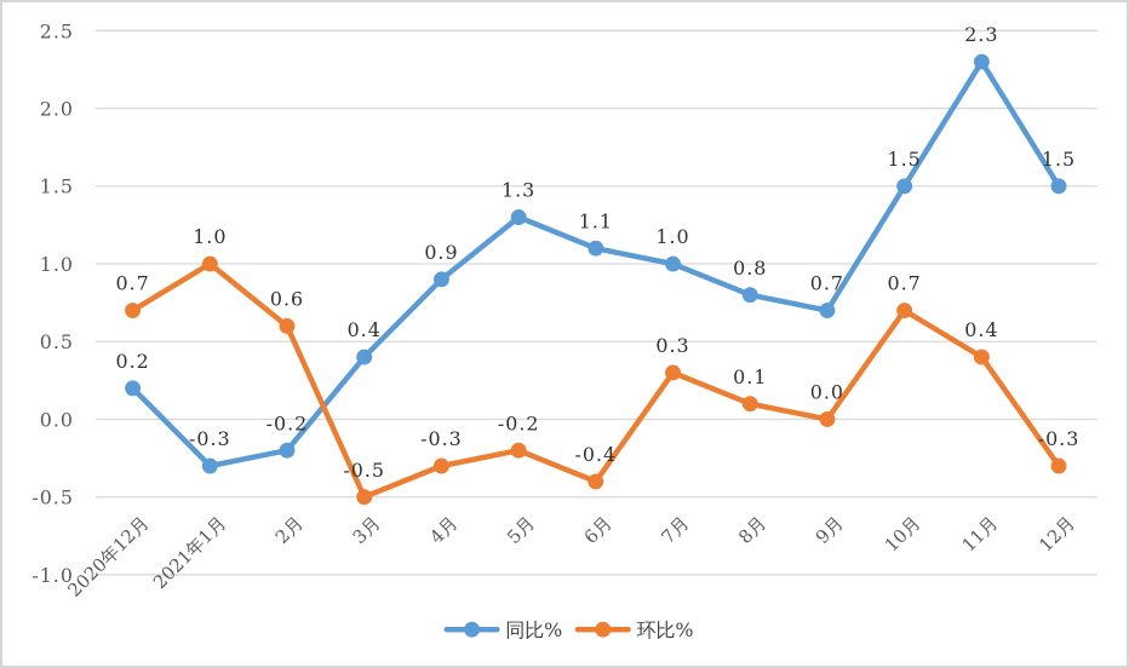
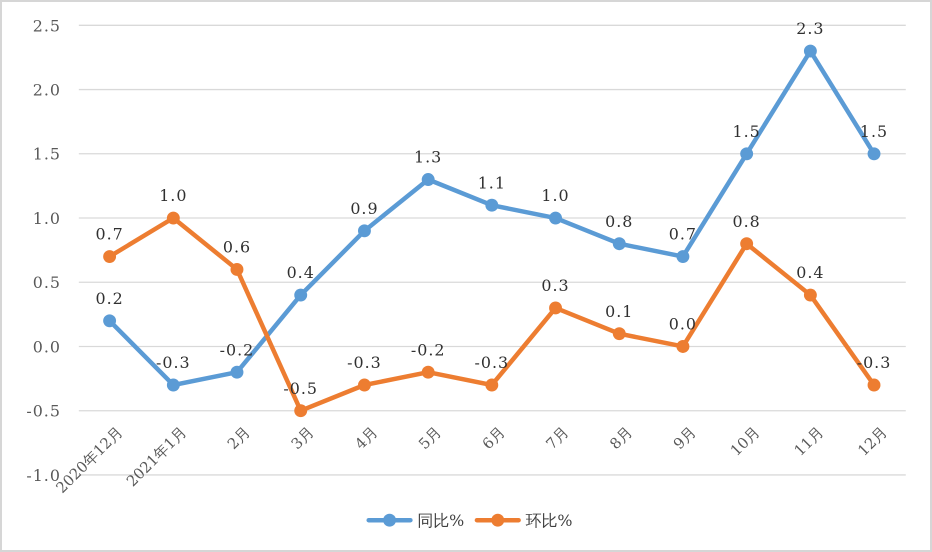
环比%/6月: -0.4 -> -0.3
环比%/10月: 0.7 -> 0.8
